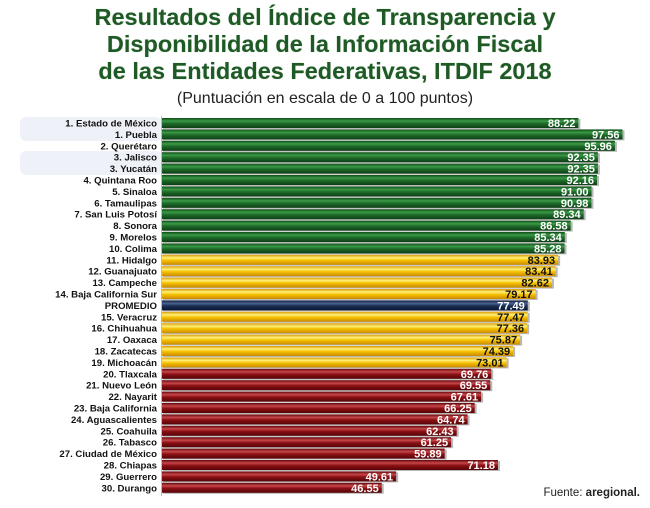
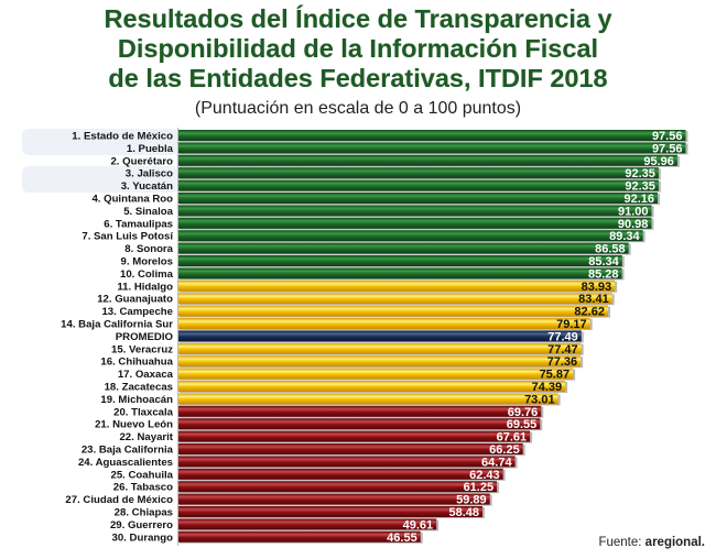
1. Estado de México: 88.22 -> 97.56
28. Chiapas: 71.18 -> 58.48
